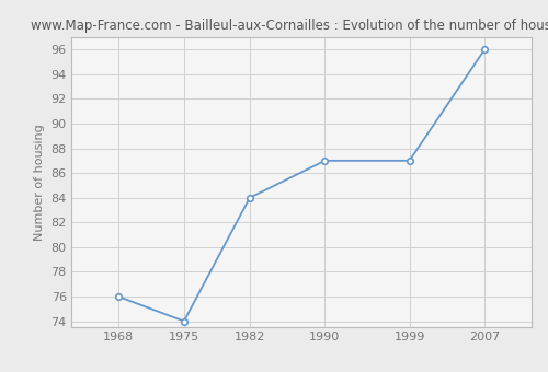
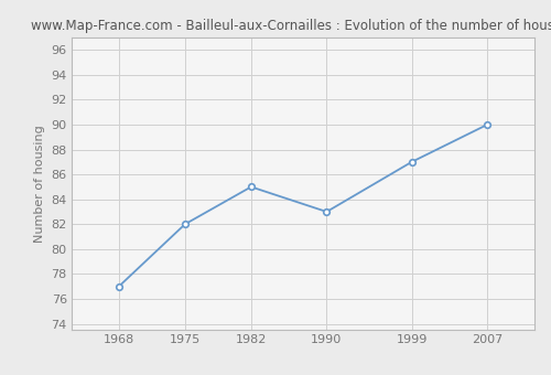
1968: 76 -> 77
1975: 74 -> 82
1982: 84 -> 85
1990: 87 -> 83
2007: 96 -> 90
